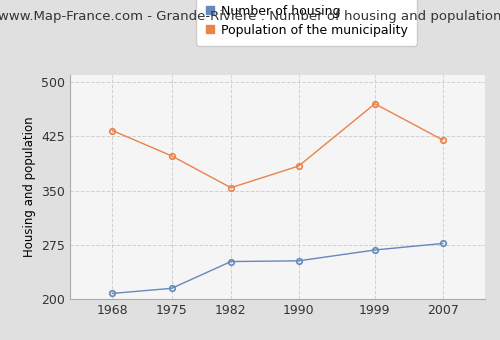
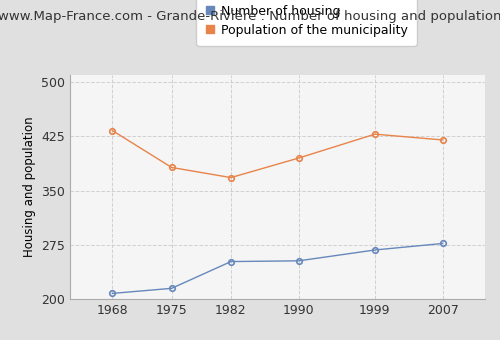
Population of the municipality/1975: 398 -> 382
Population of the municipality/1982: 354 -> 368
Population of the municipality/1990: 384 -> 395
Population of the municipality/1999: 470 -> 428
